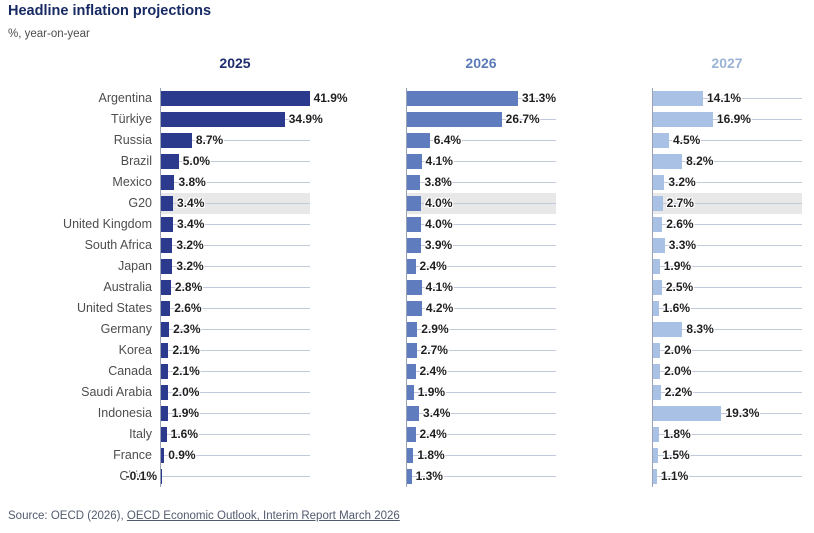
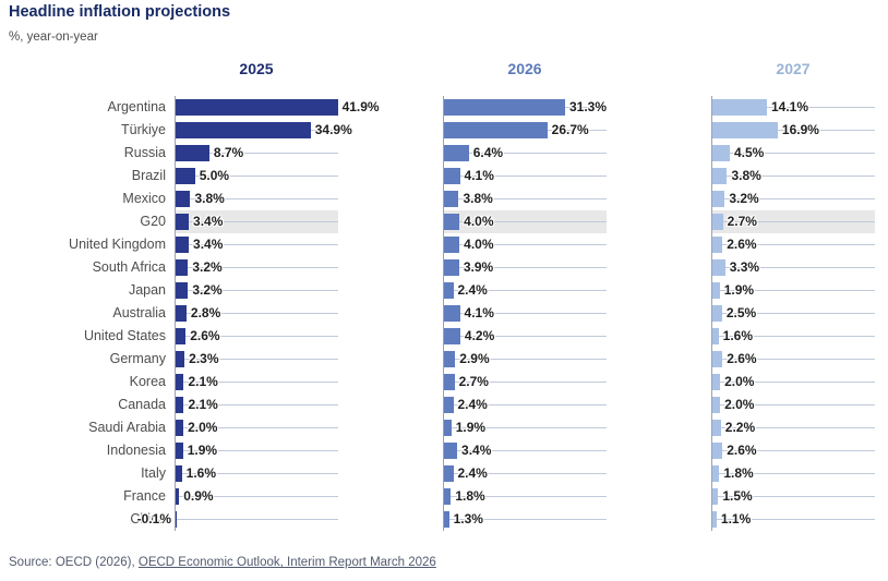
2027/Brazil: 8.2% -> 3.8%
2027/Germany: 8.3% -> 2.6%
2027/Indonesia: 19.3% -> 2.6%
